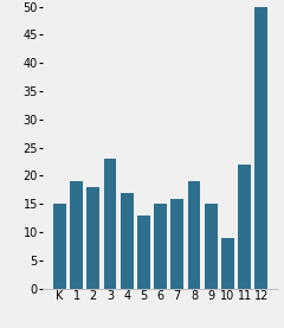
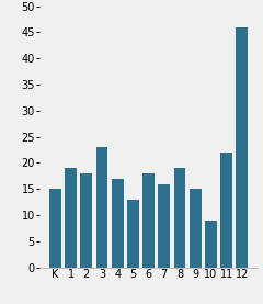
6: 15 -> 18
12: 50 -> 46
